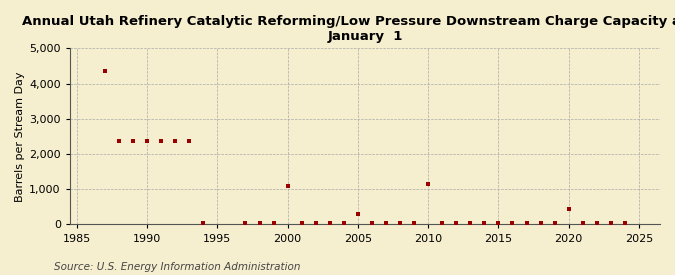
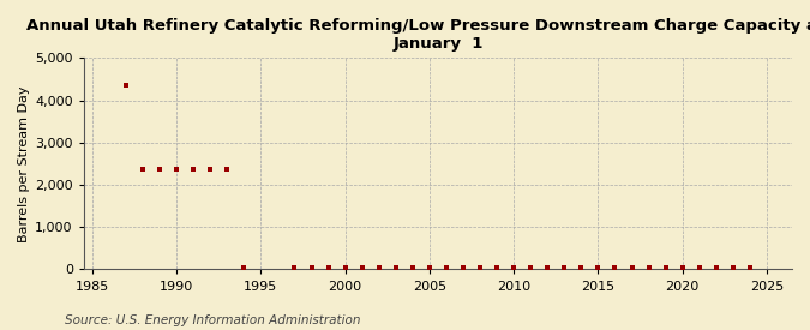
2000: 1,100 -> 30
2005: 300 -> 30
2010: 1,150 -> 30
2020: 450 -> 30
